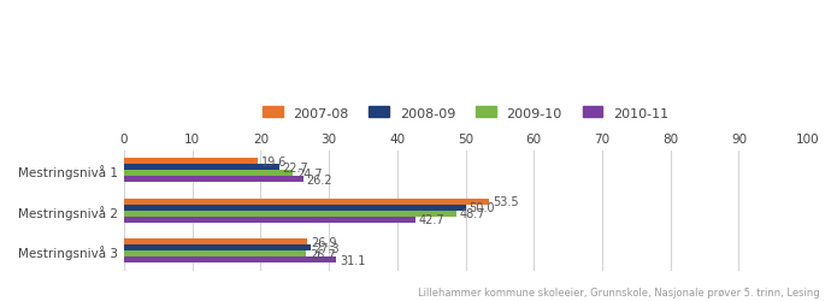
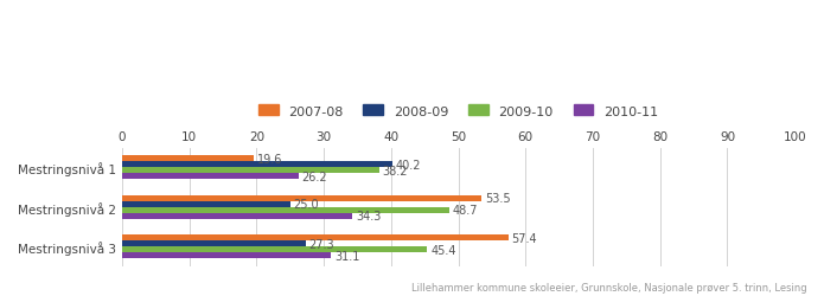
2008-09/Mestringsnivå 1: 22.7 -> 40.2
2009-10/Mestringsnivå 1: 24.7 -> 38.2
2008-09/Mestringsnivå 2: 50.0 -> 25.0
2010-11/Mestringsnivå 2: 42.7 -> 34.3
2007-08/Mestringsnivå 3: 26.9 -> 57.4
2009-10/Mestringsnivå 3: 26.7 -> 45.4
